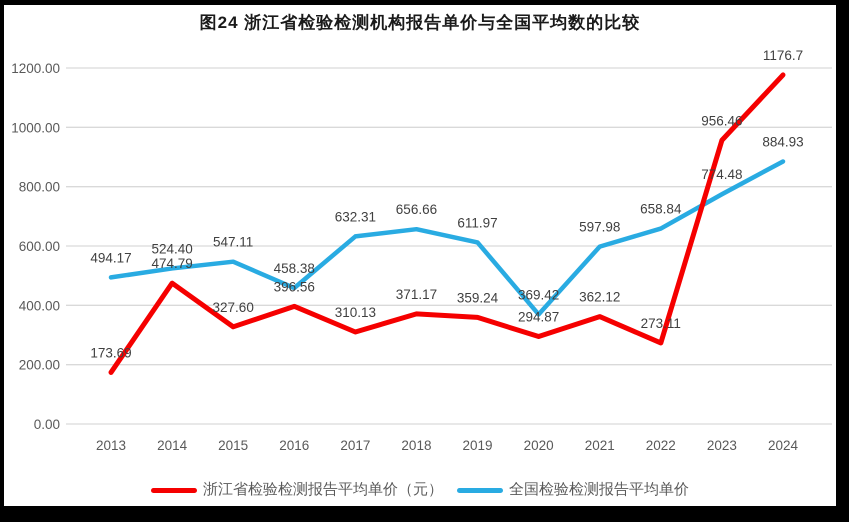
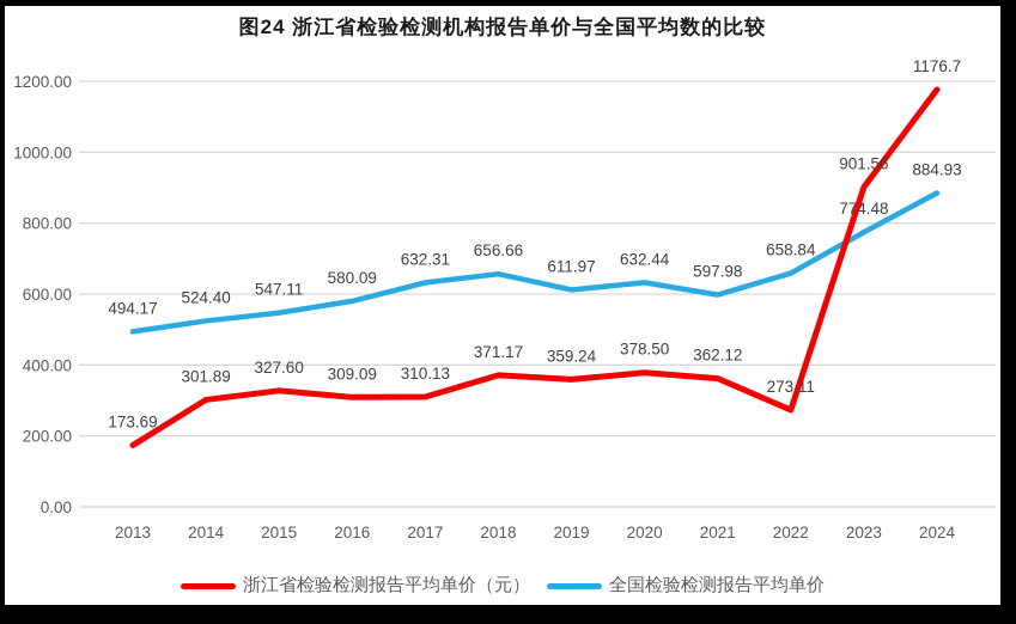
浙江省检验检测报告平均单价（元）/2014: 474.79 -> 301.89
浙江省检验检测报告平均单价（元）/2016: 396.56 -> 309.09
全国检验检测报告平均单价/2016: 458.38 -> 580.09
浙江省检验检测报告平均单价（元）/2020: 294.87 -> 378.50
全国检验检测报告平均单价/2020: 369.42 -> 632.44
浙江省检验检测报告平均单价（元）/2023: 956.46 -> 901.56
